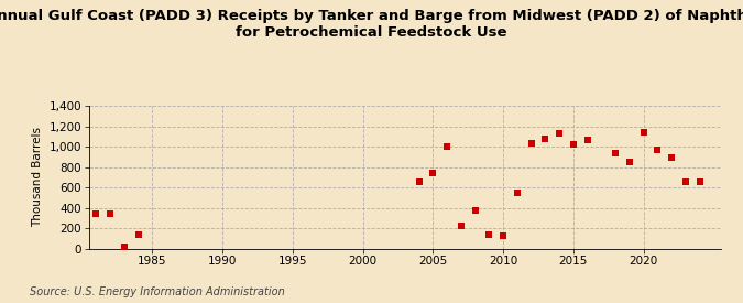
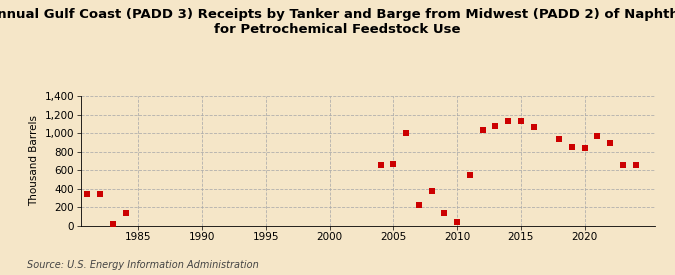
2005: 740 -> 670
2010: 120 -> 40
2015: 1,020 -> 1,130
2020: 1,140 -> 840
